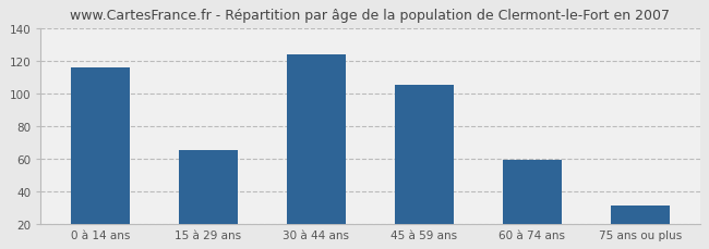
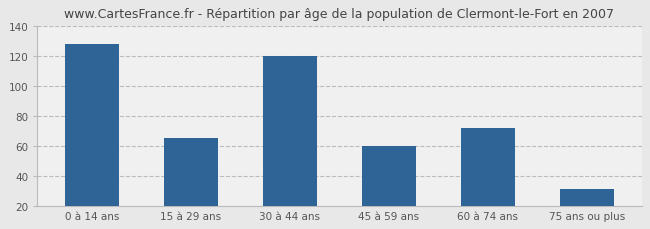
0 à 14 ans: 116 -> 128
30 à 44 ans: 124 -> 120
45 à 59 ans: 105 -> 60
60 à 74 ans: 59 -> 72
